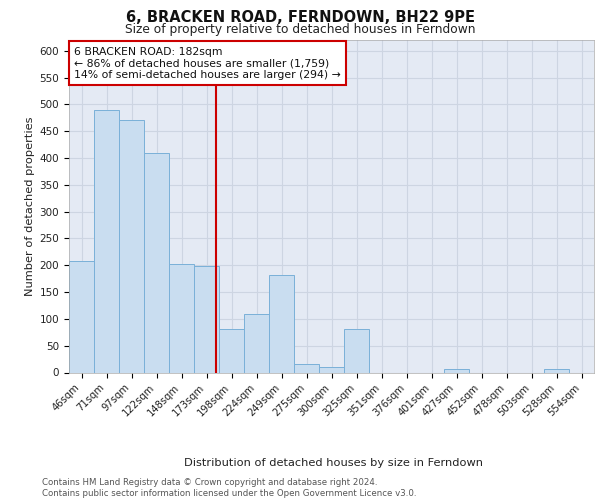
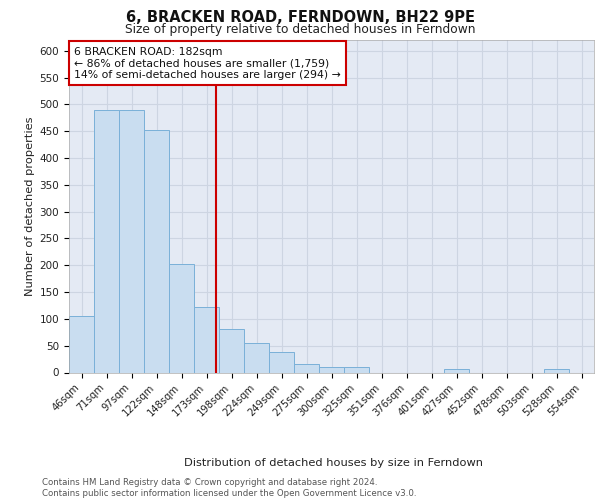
46sqm: 208 -> 105
97sqm: 470 -> 490
122sqm: 410 -> 453
173sqm: 198 -> 122
224sqm: 110 -> 55
249sqm: 182 -> 38
325sqm: 82 -> 10
